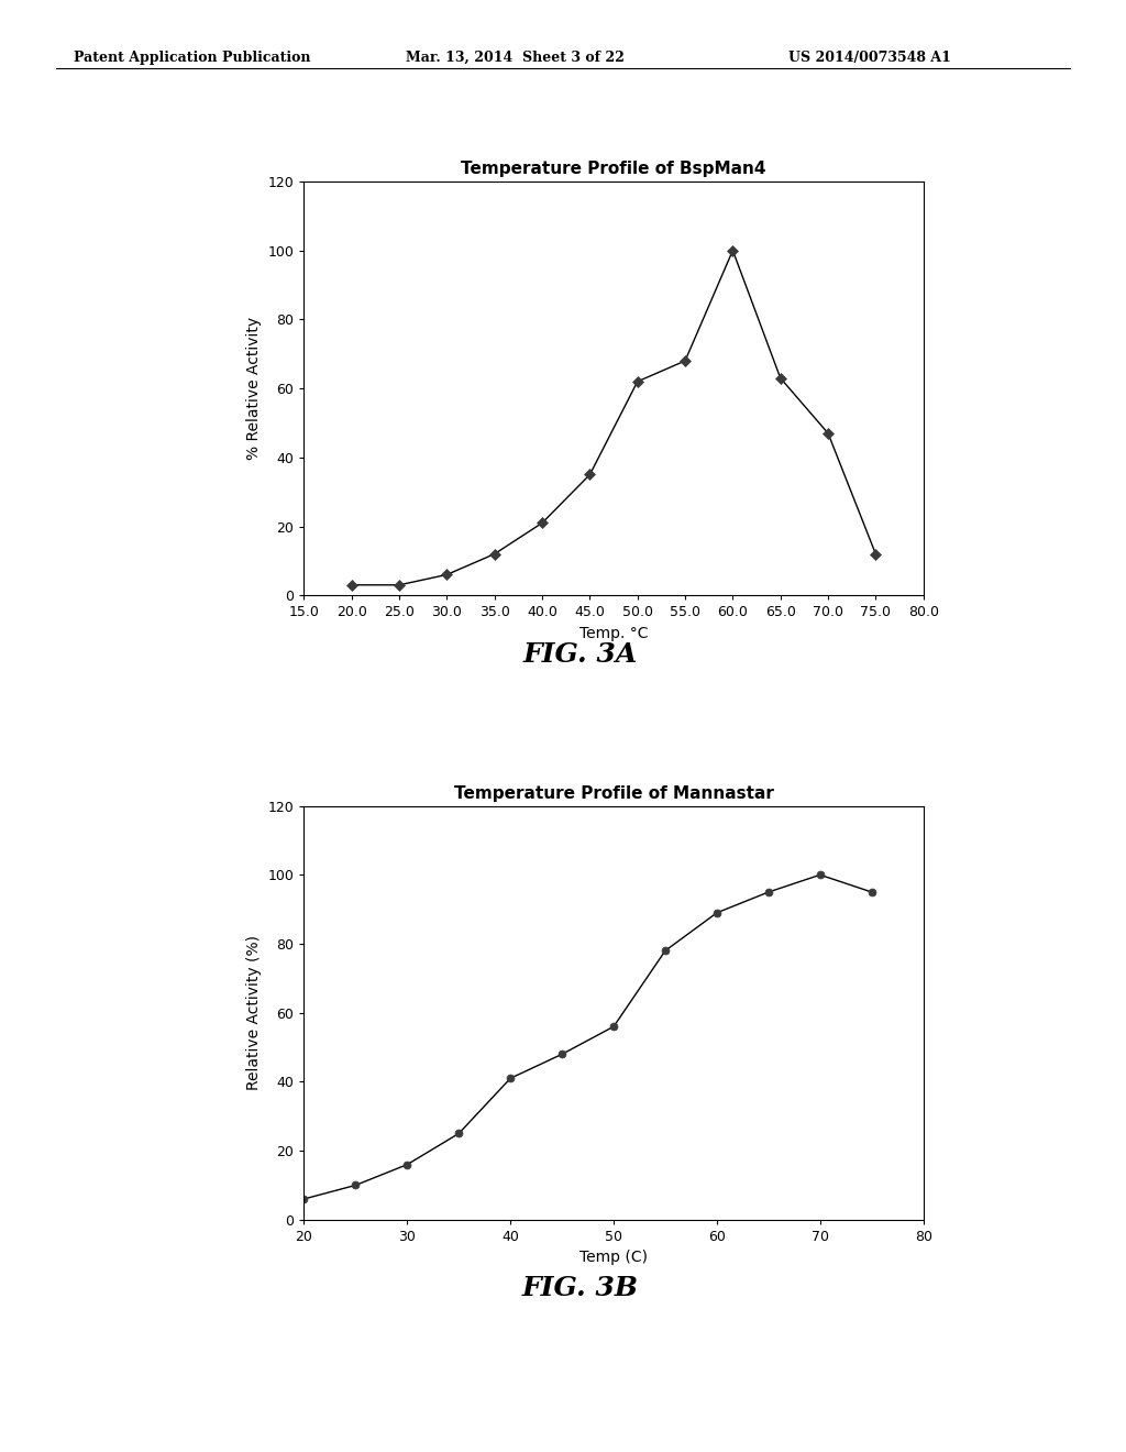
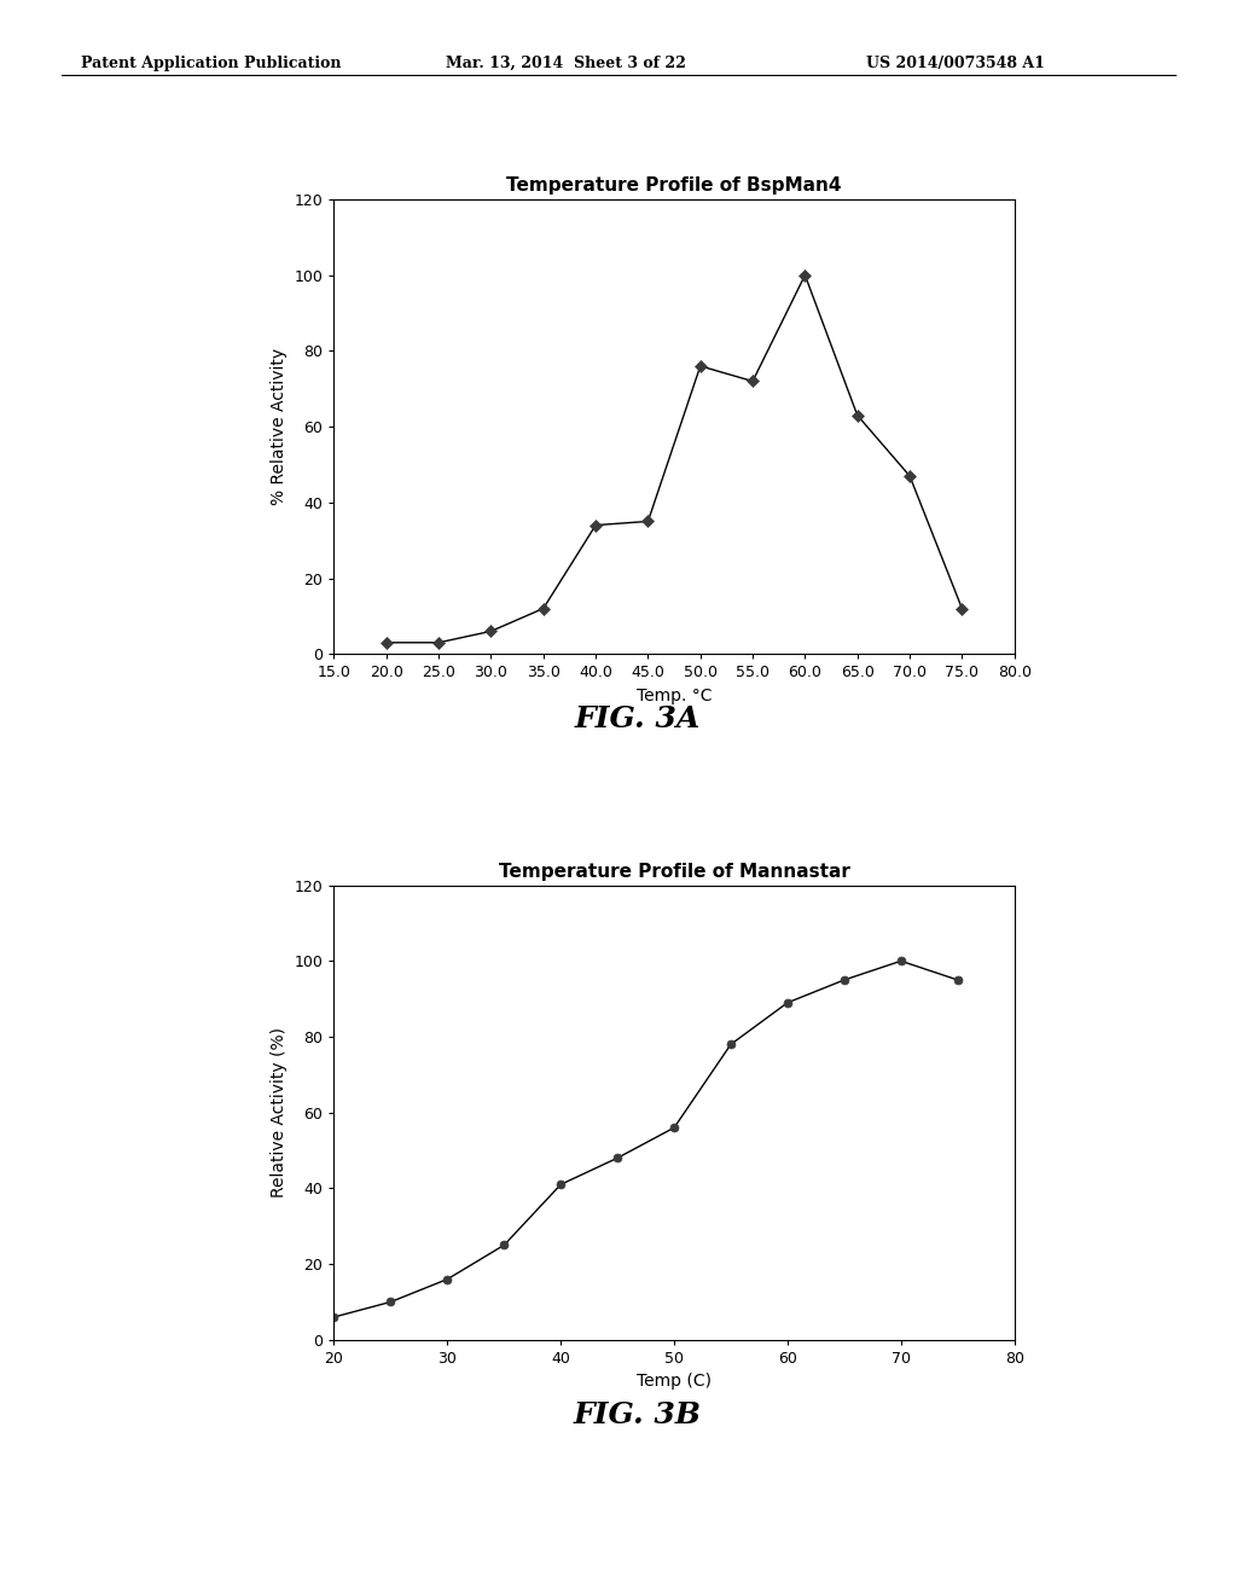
Temperature Profile of BspMan4/40.0: 21 -> 34
Temperature Profile of BspMan4/50.0: 62 -> 76
Temperature Profile of BspMan4/55.0: 68 -> 72
